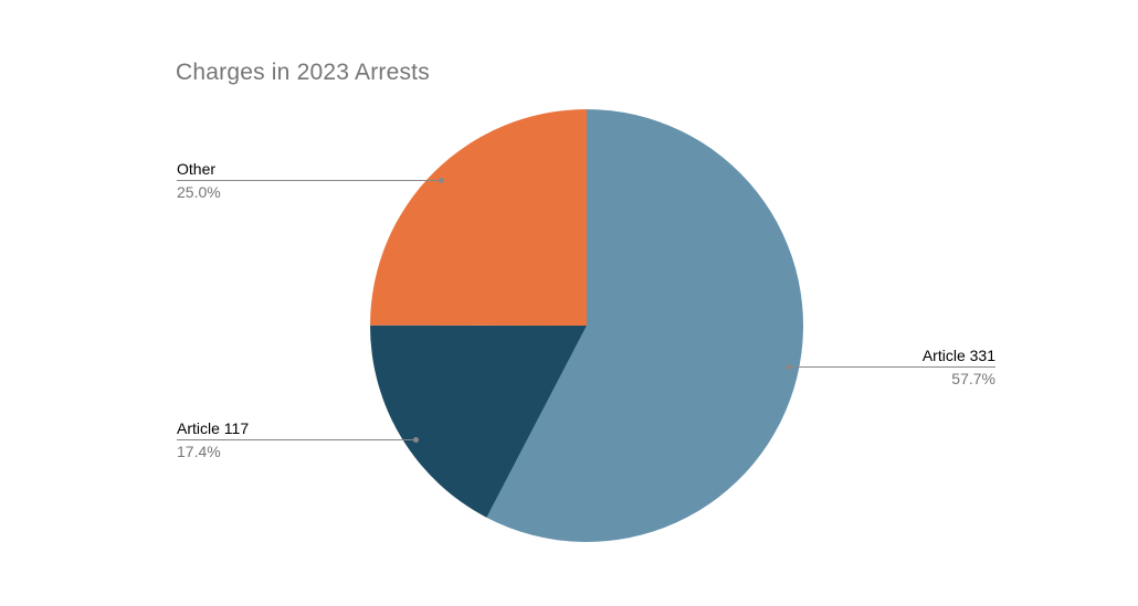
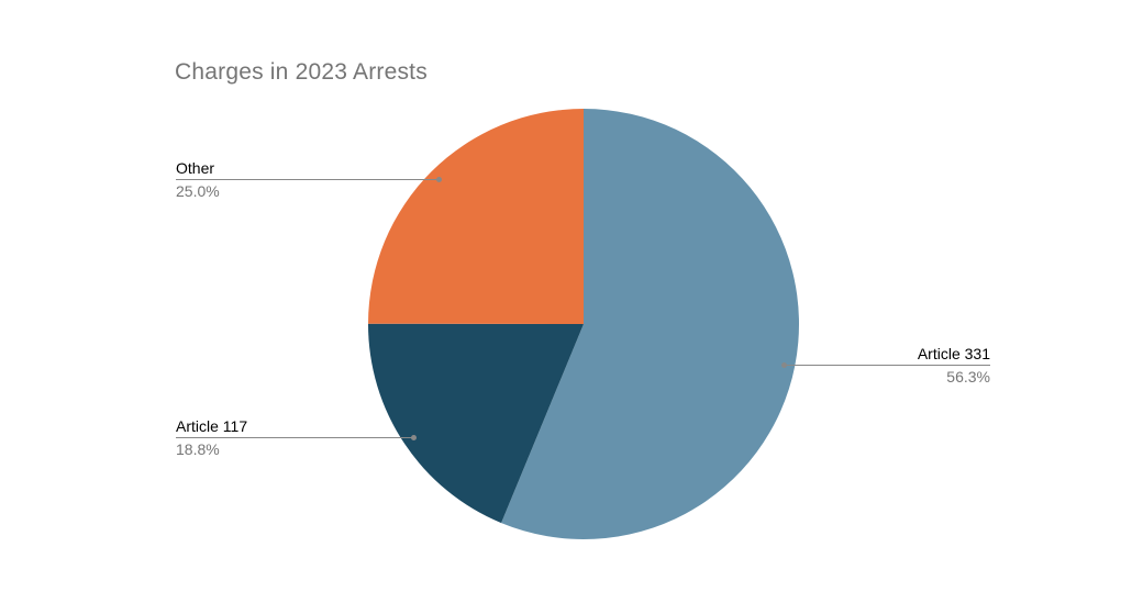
Article 331: 57.7% -> 56.3%
Article 117: 17.4% -> 18.8%
